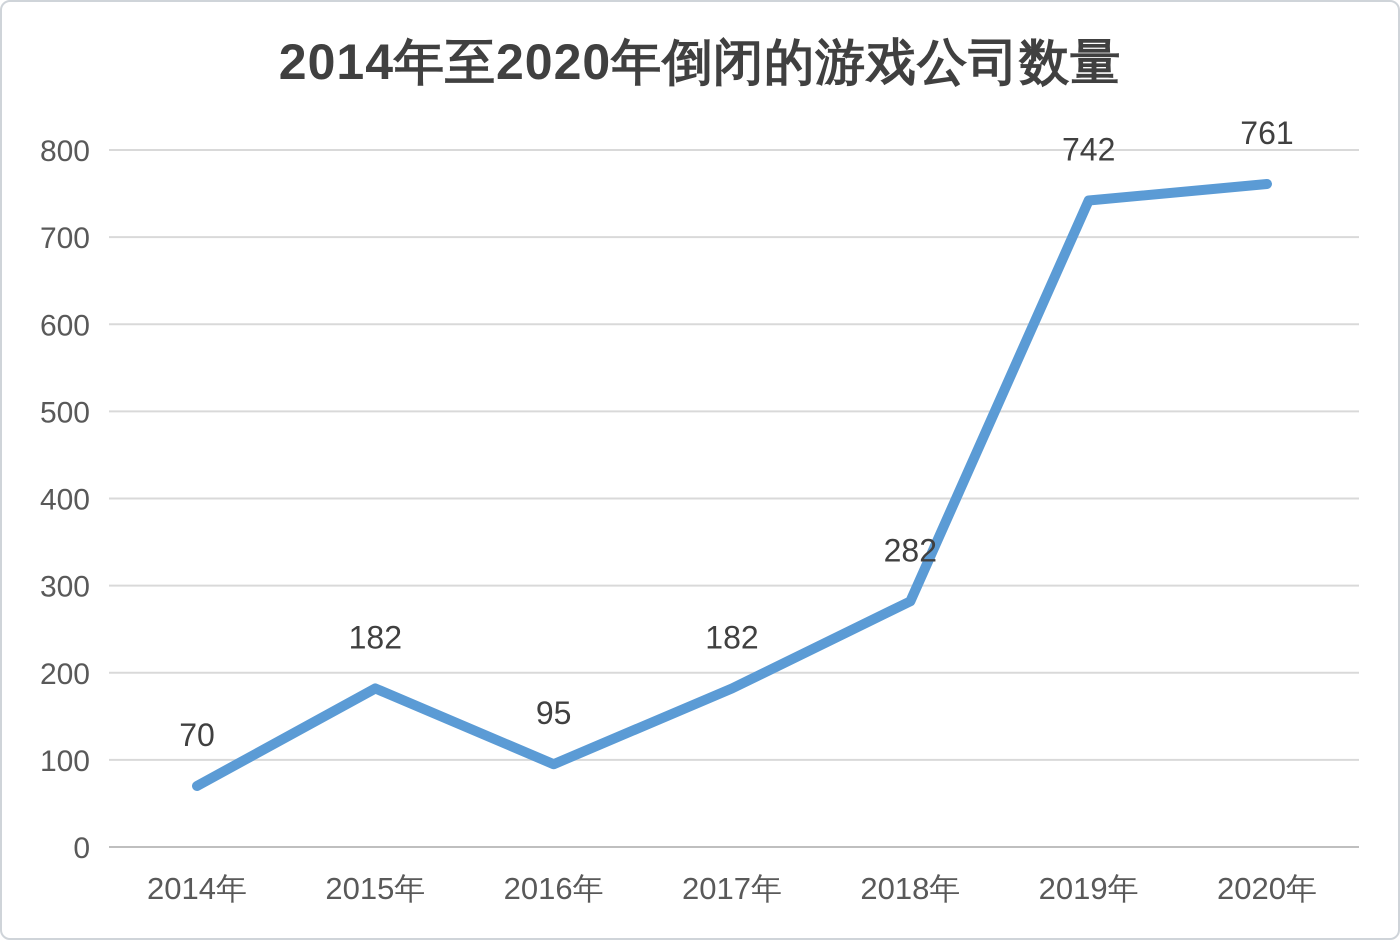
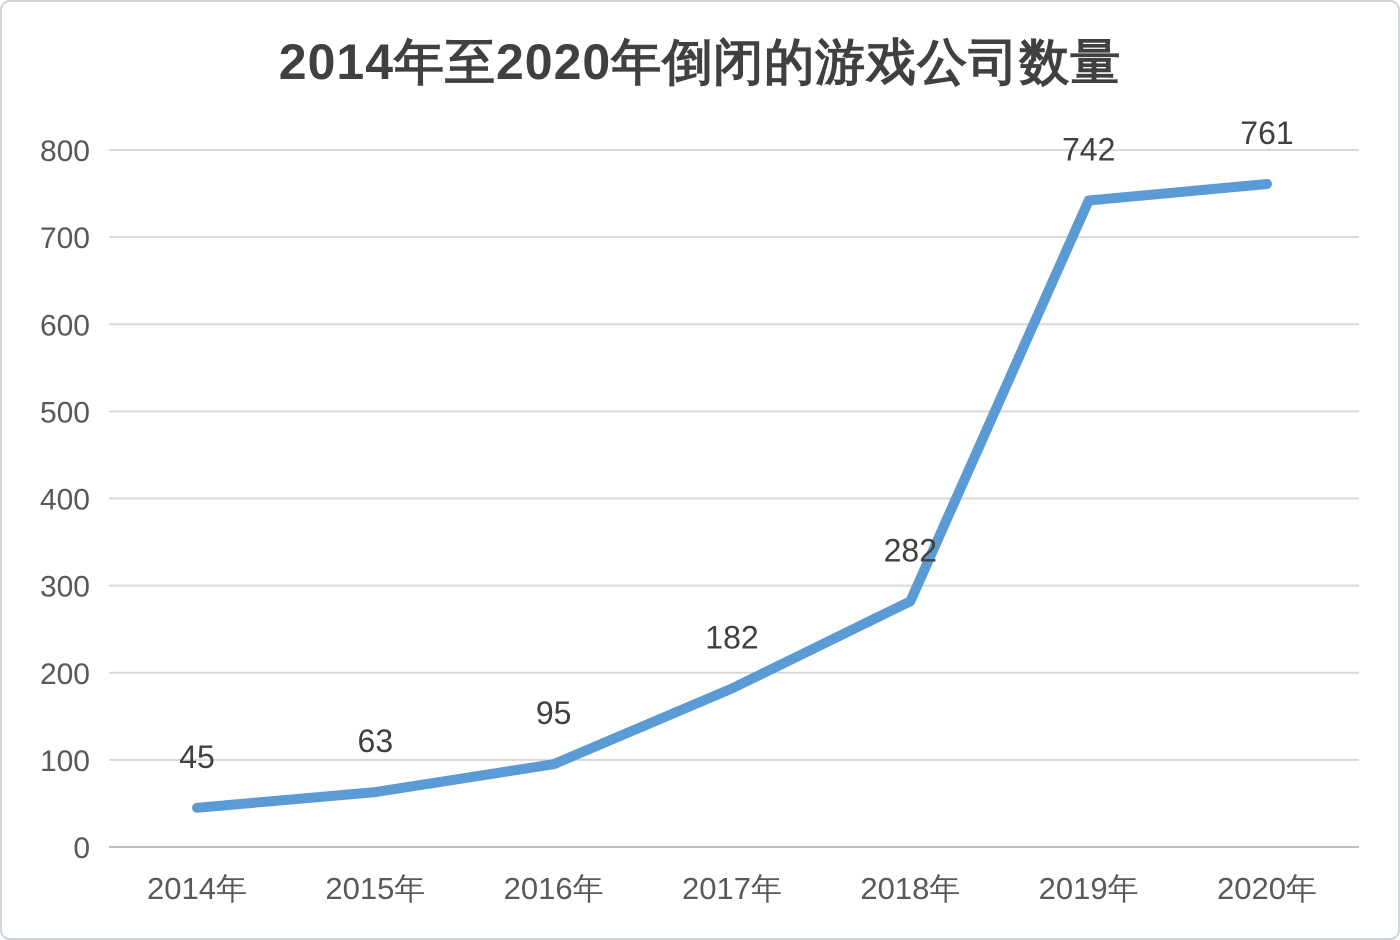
2014年: 70 -> 45
2015年: 182 -> 63
